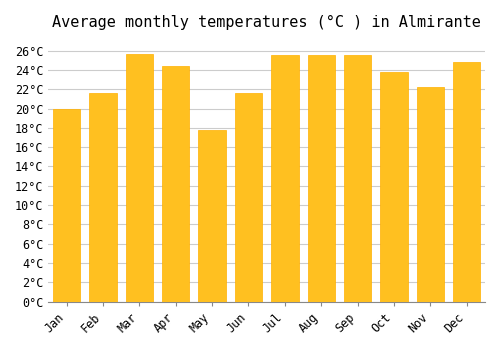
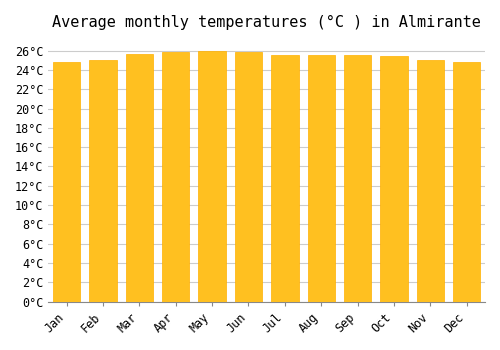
Jan: 20.0°C -> 24.8°C
Feb: 21.6°C -> 25.0°C
Apr: 24.4°C -> 25.9°C
May: 17.8°C -> 26.0°C
Jun: 21.6°C -> 25.8°C
Oct: 23.8°C -> 25.4°C
Nov: 22.2°C -> 25.0°C
